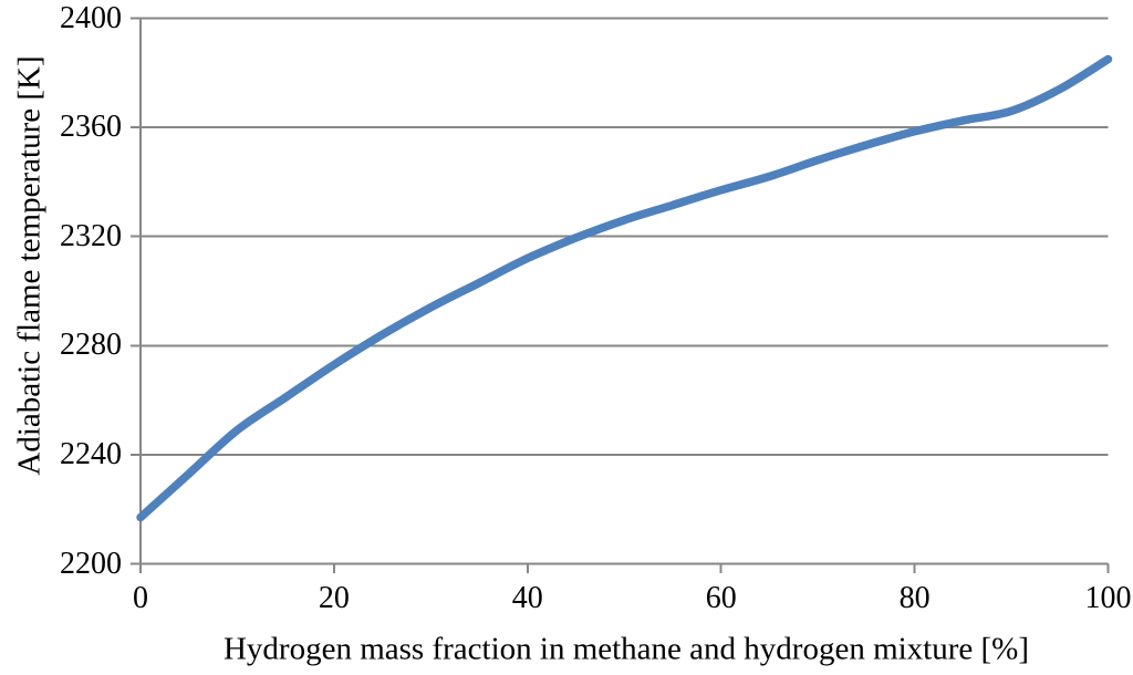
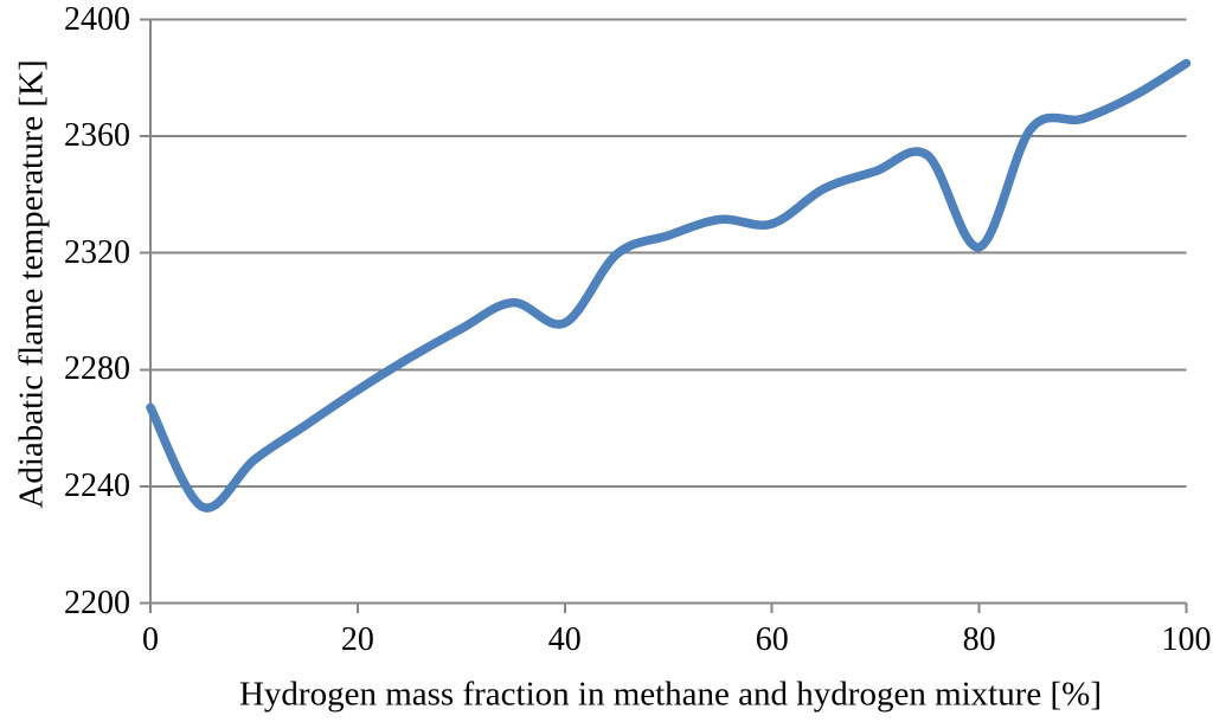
0: 2217 -> 2267
40: 2312 -> 2296
60: 2337 -> 2330
80: 2358 -> 2322
